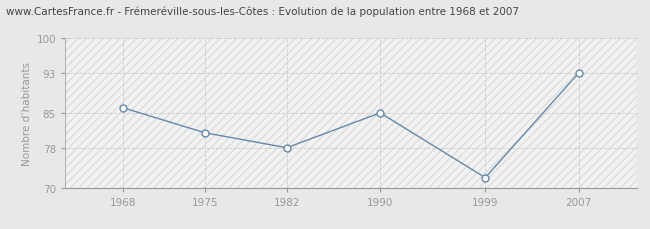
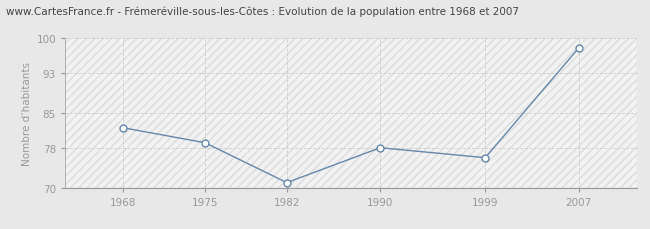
1968: 86 -> 82
1975: 81 -> 79
1982: 78 -> 71
1990: 85 -> 78
1999: 72 -> 76
2007: 93 -> 98
